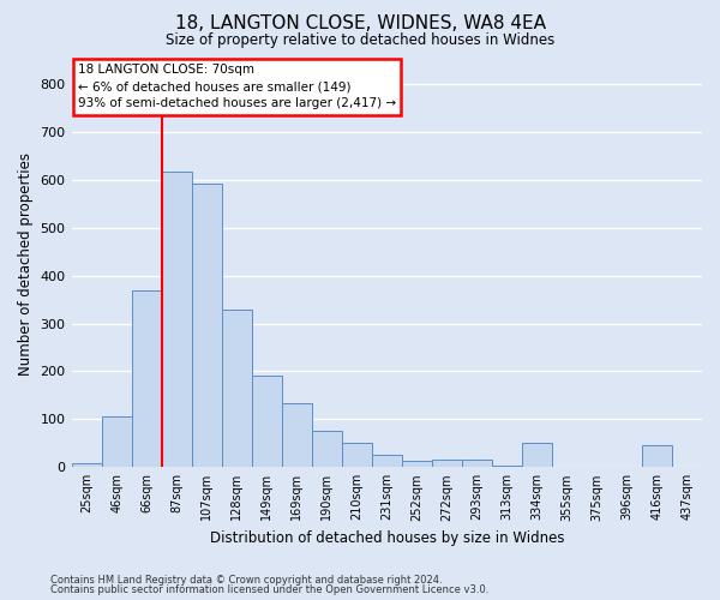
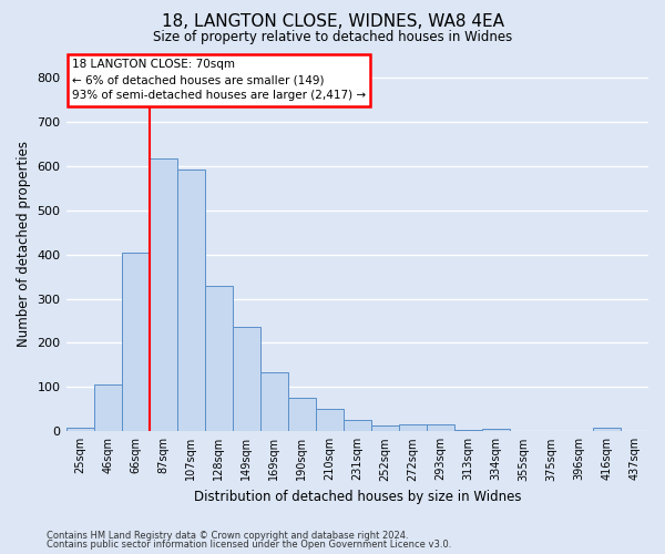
66sqm: 370 -> 405
149sqm: 190 -> 237
334sqm: 50 -> 7
416sqm: 45 -> 9
